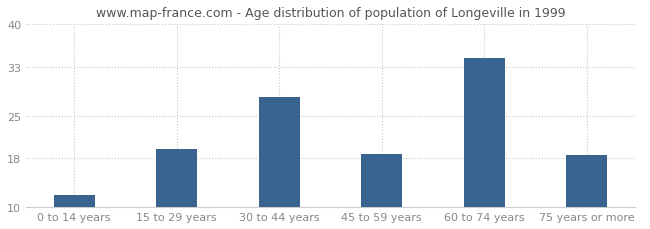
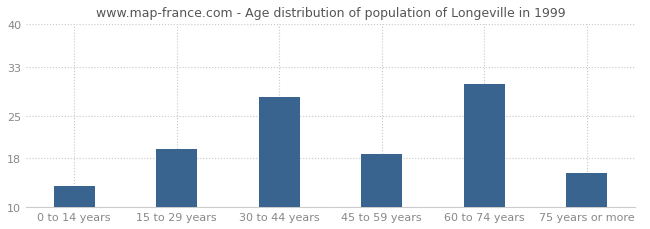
0 to 14 years: 12.0 -> 13.4
60 to 74 years: 34.5 -> 30.2
75 years or more: 18.5 -> 15.6
